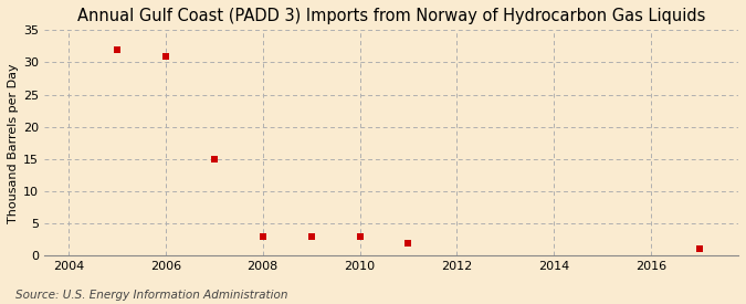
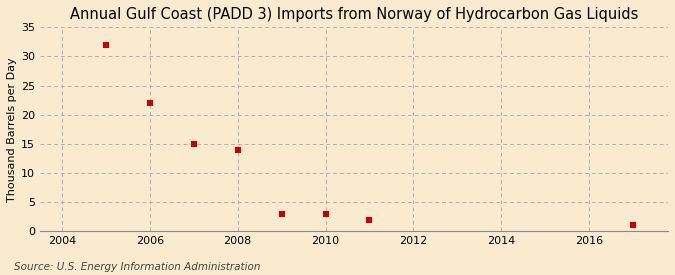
2006: 31 -> 22
2008: 3 -> 14
